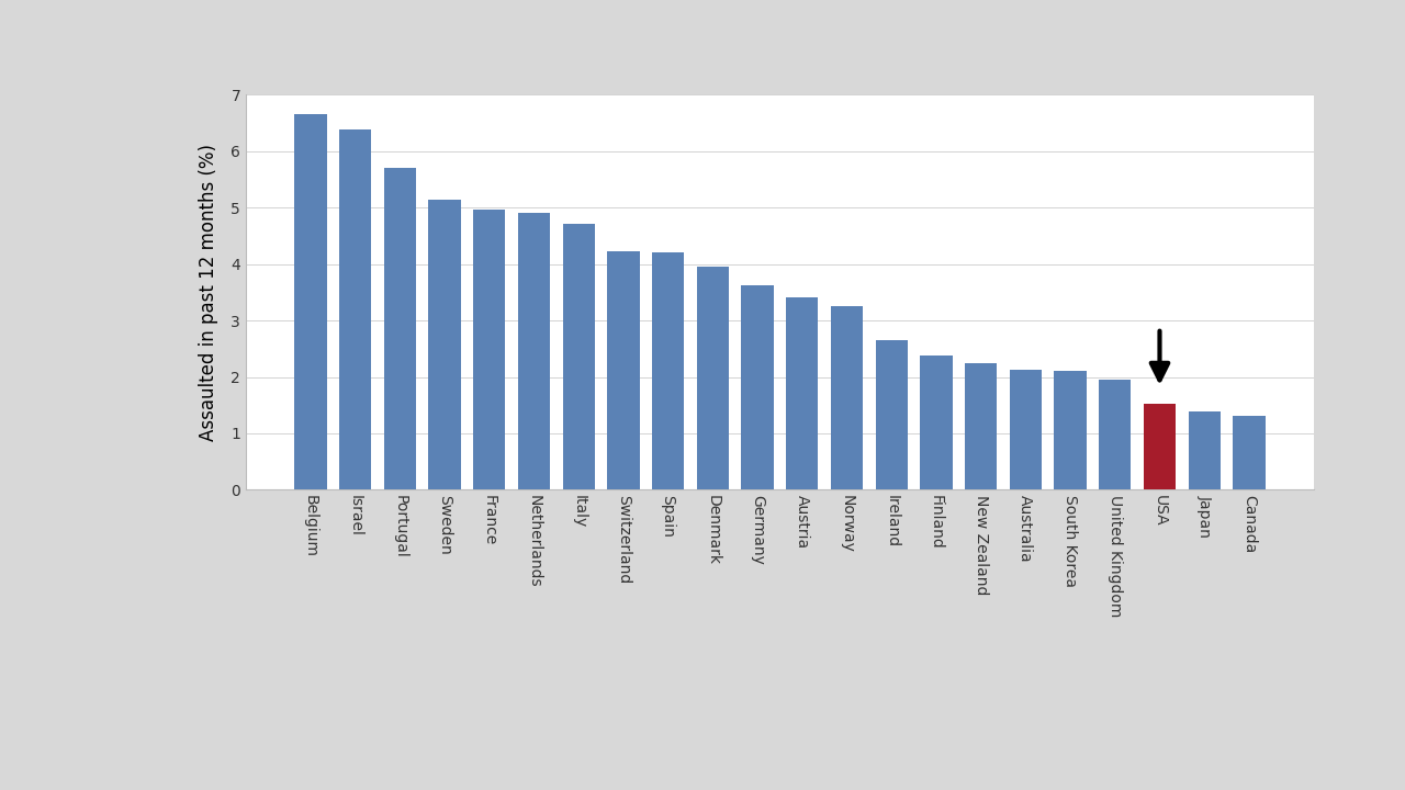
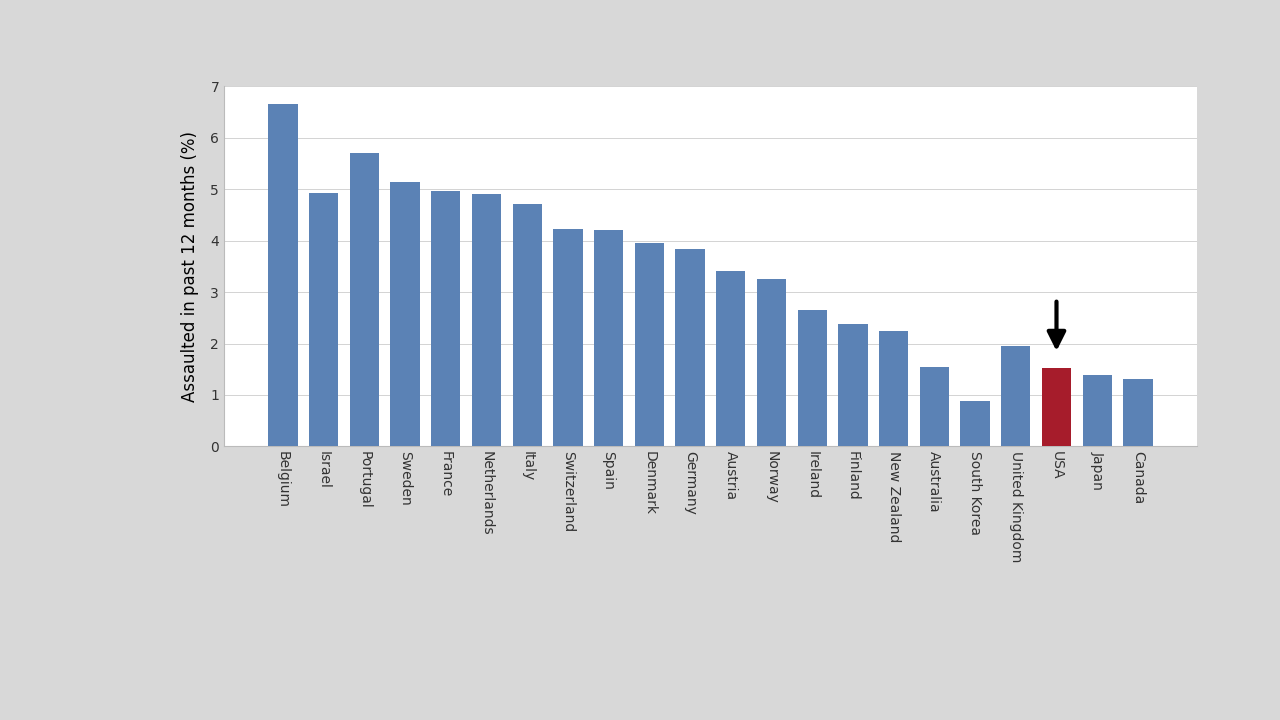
Israel: 6.38 -> 4.92
Germany: 3.62 -> 3.84
Australia: 2.12 -> 1.54
South Korea: 2.10 -> 0.88
